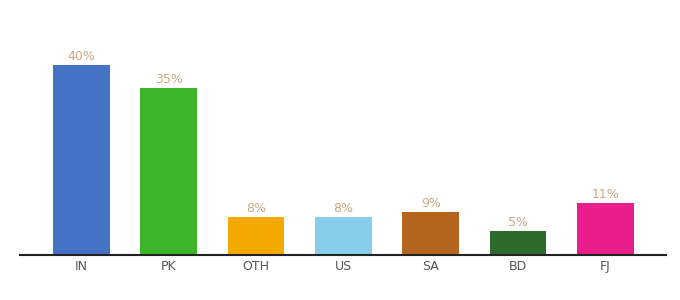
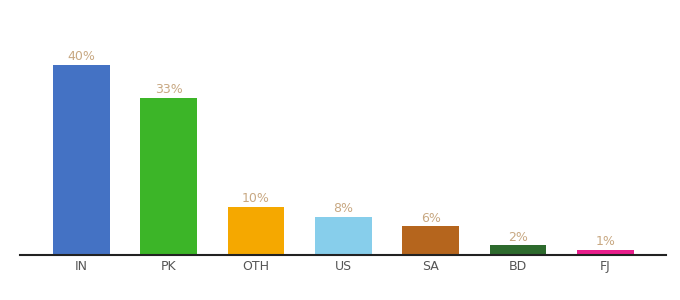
PK: 35% -> 33%
OTH: 8% -> 10%
SA: 9% -> 6%
BD: 5% -> 2%
FJ: 11% -> 1%
